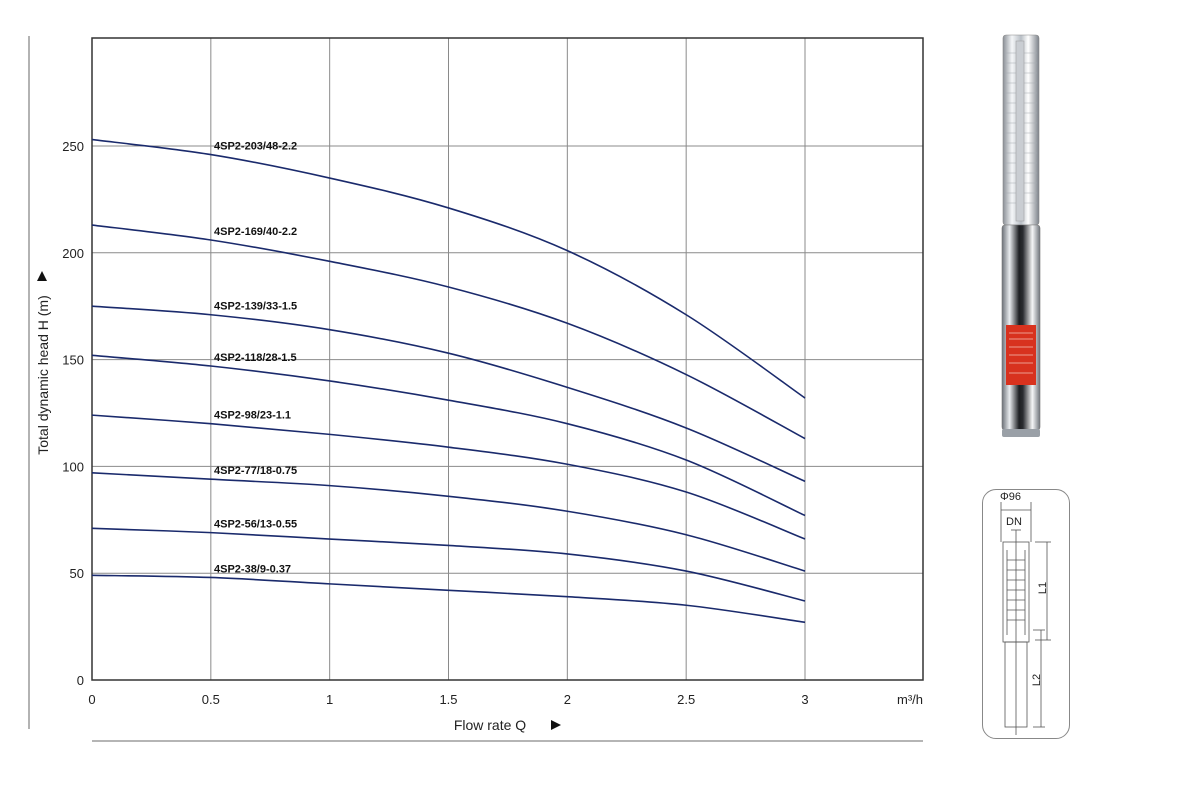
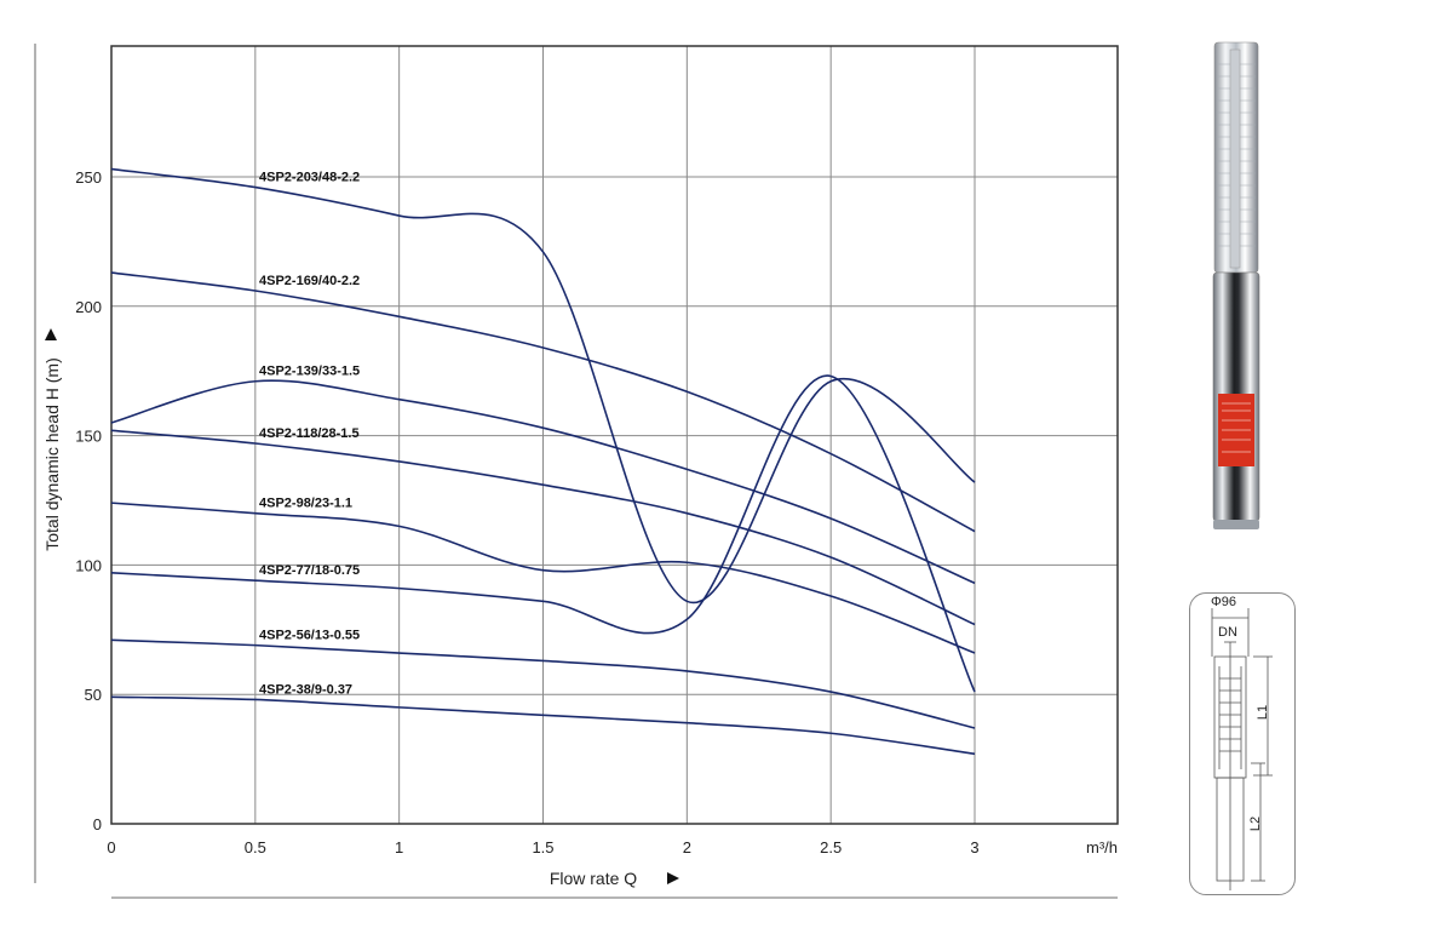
4SP2-139/33-1.5/0: 175 -> 155
4SP2-98/23-1.1/1.5: 109 -> 98
4SP2-203/48-2.2/2: 201 -> 86
4SP2-77/18-0.75/2.5: 68 -> 173
